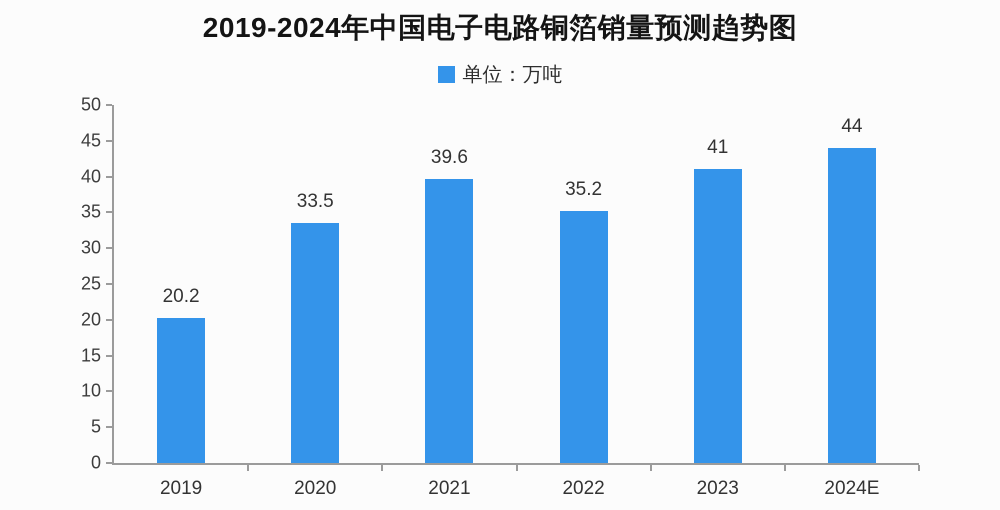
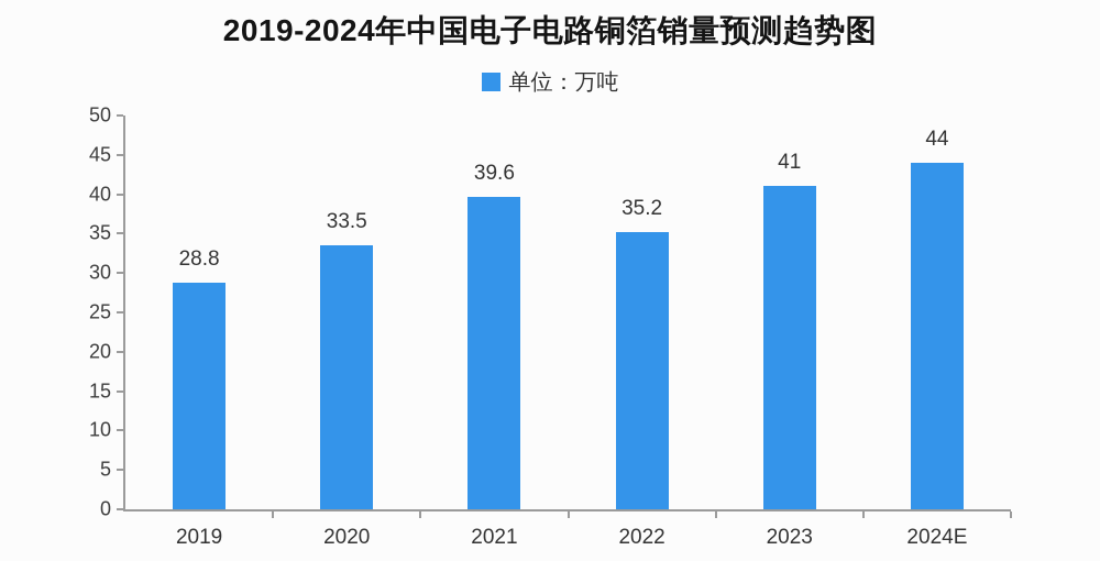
2019: 20.2 -> 28.8
